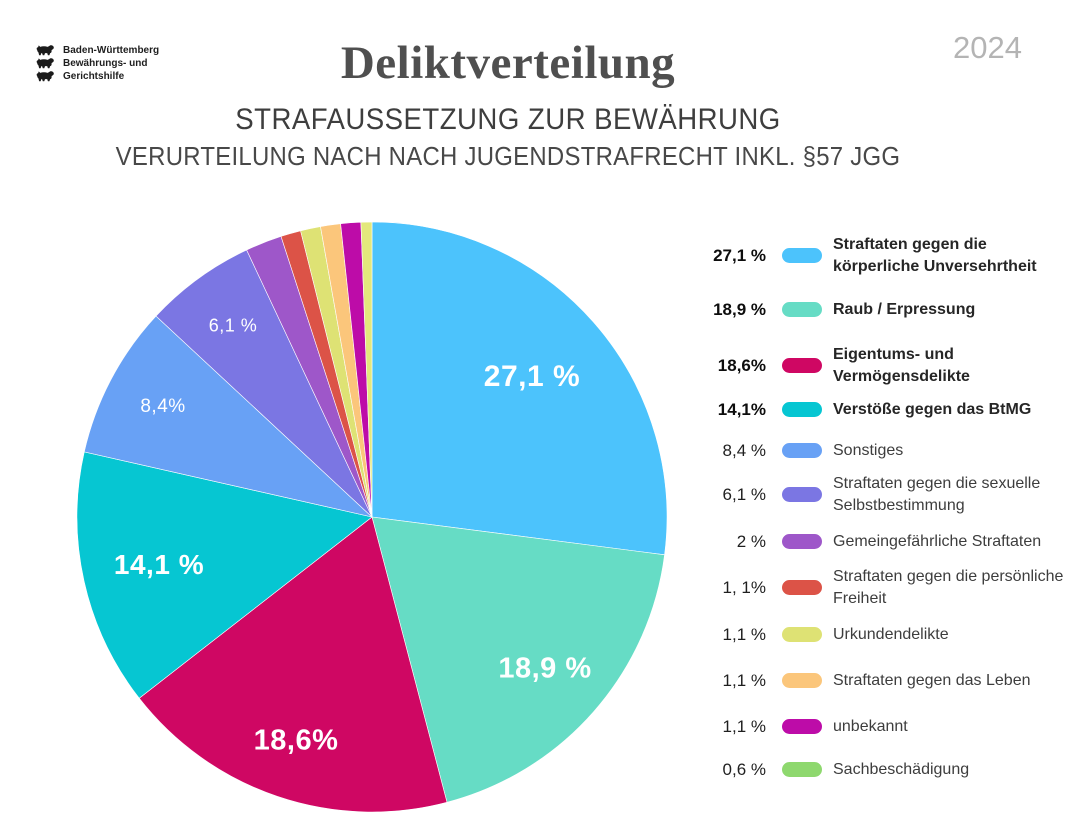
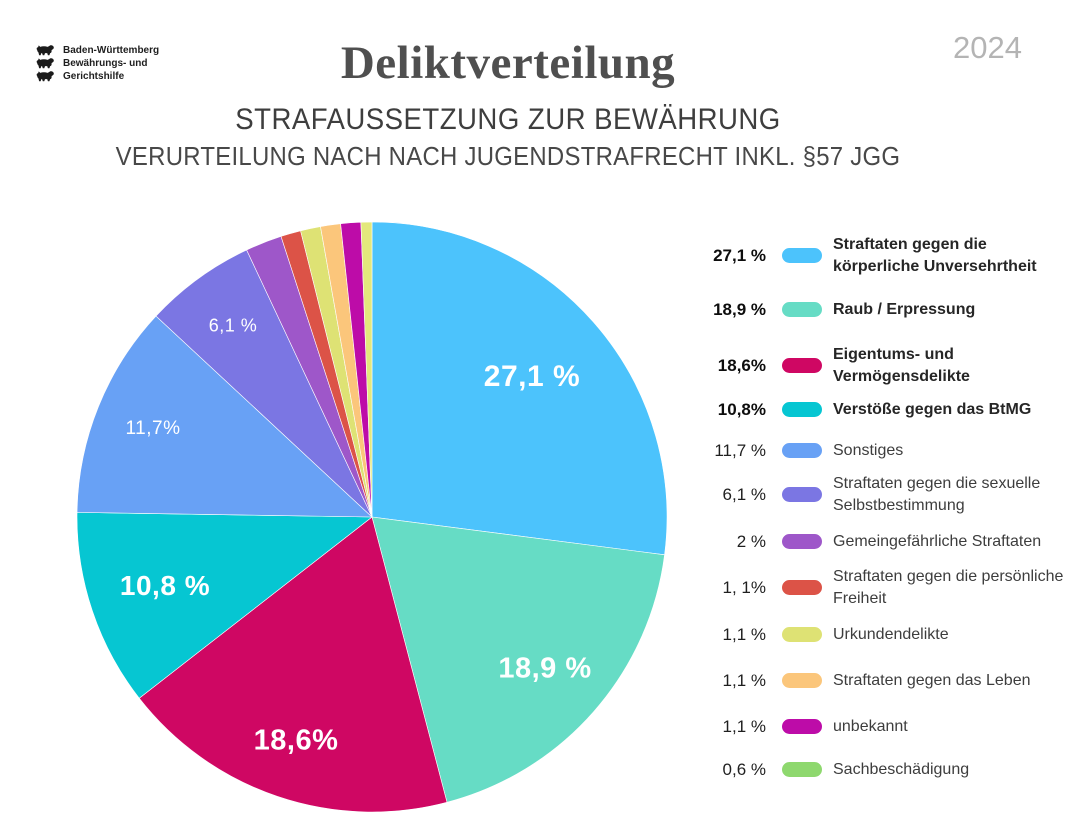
Verstöße gegen das BtMG: 14,1% -> 10,8%
Sonstiges: 8,4 -> 11,7
